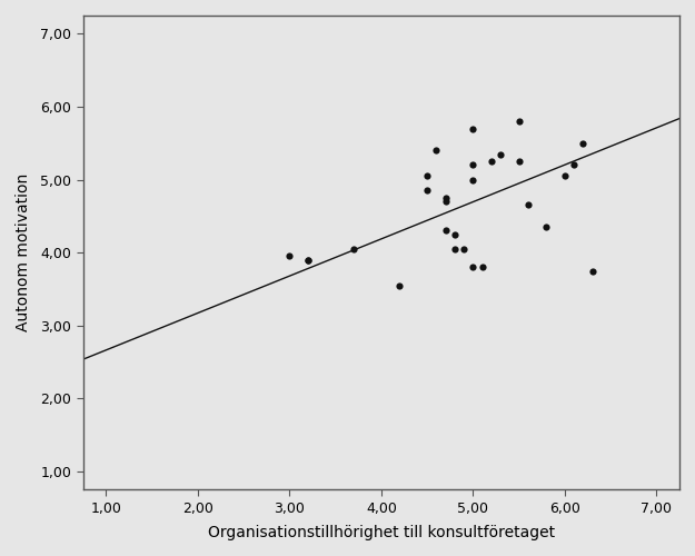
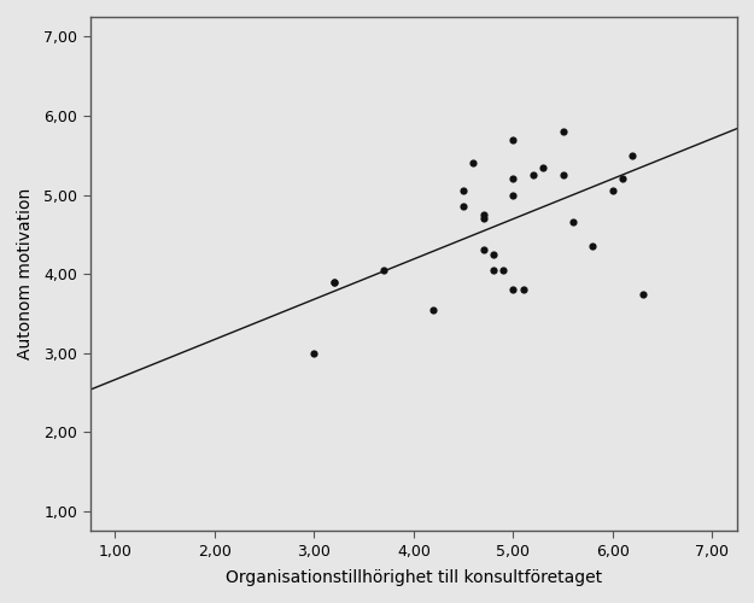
3,00: 3,96 -> 3,00
